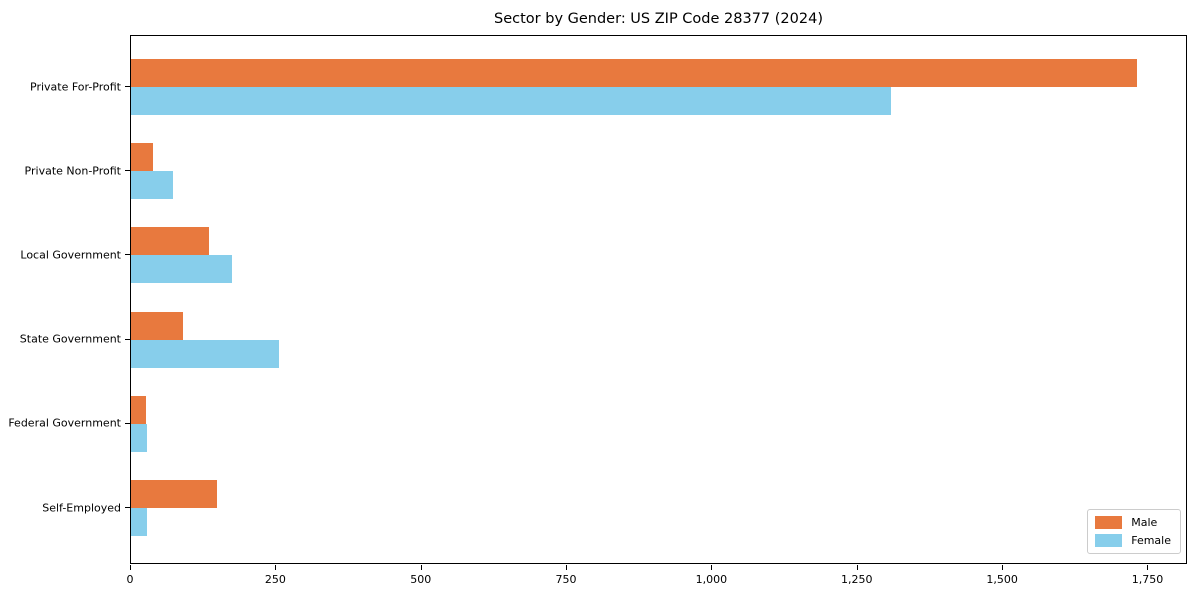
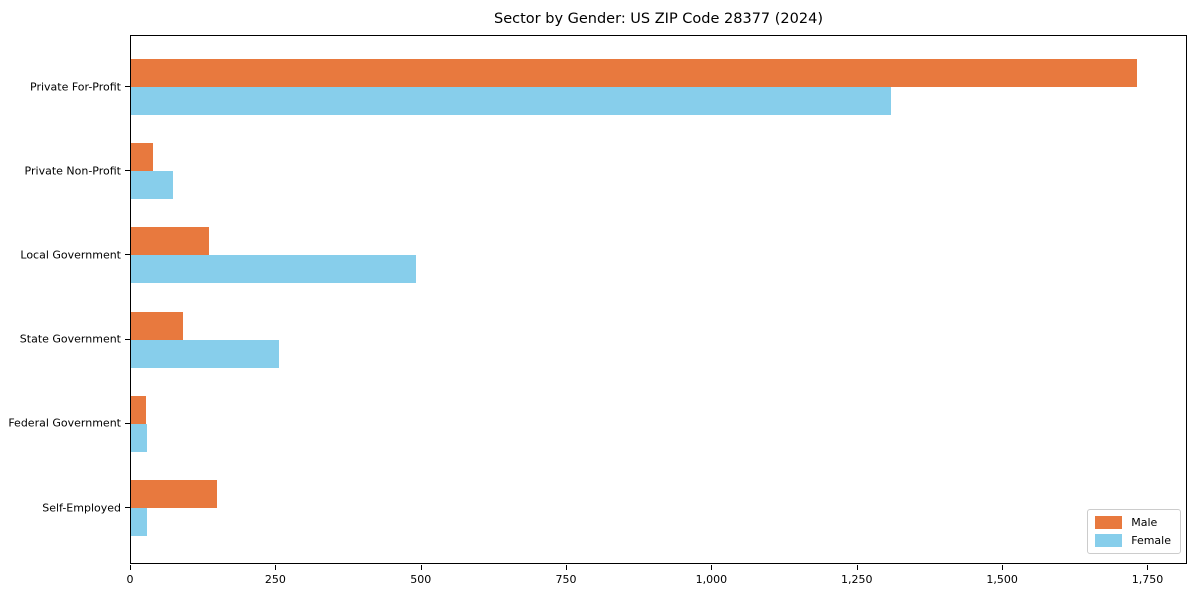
Female/Local Government: 170 -> 490
